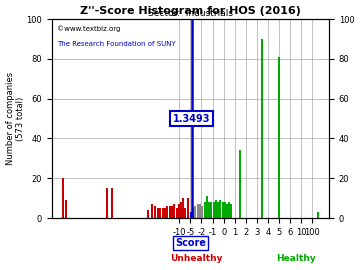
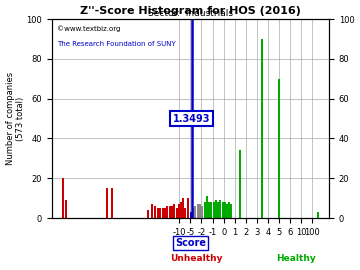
5: 81 -> 70
